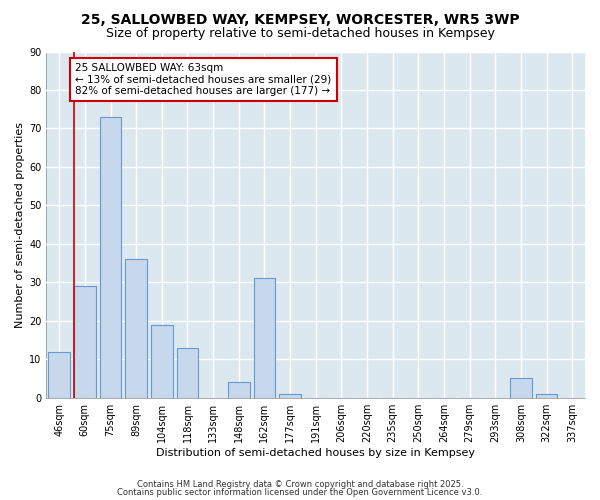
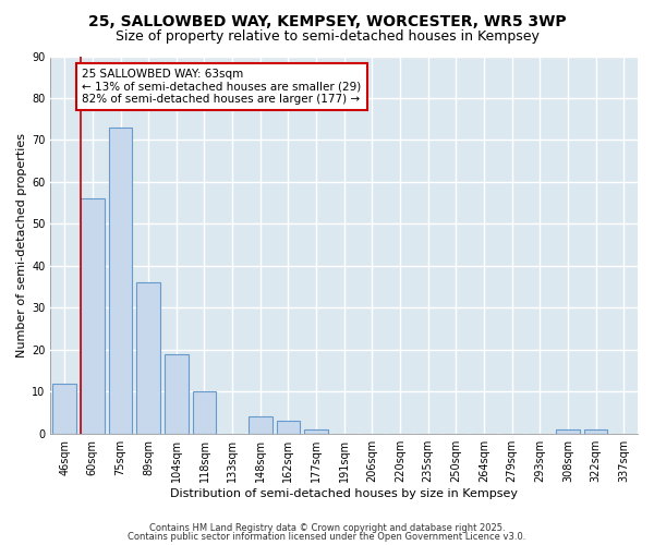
60sqm: 29 -> 56
118sqm: 13 -> 10
162sqm: 31 -> 3
308sqm: 5 -> 1
